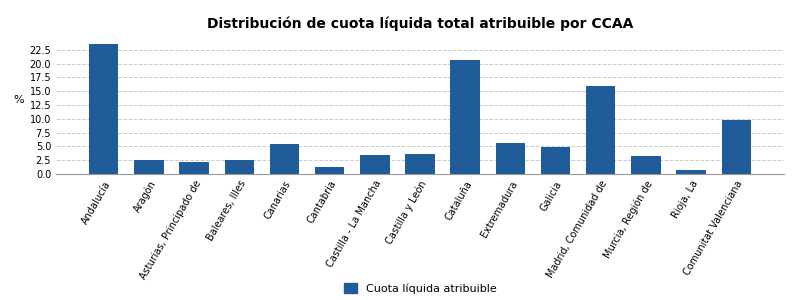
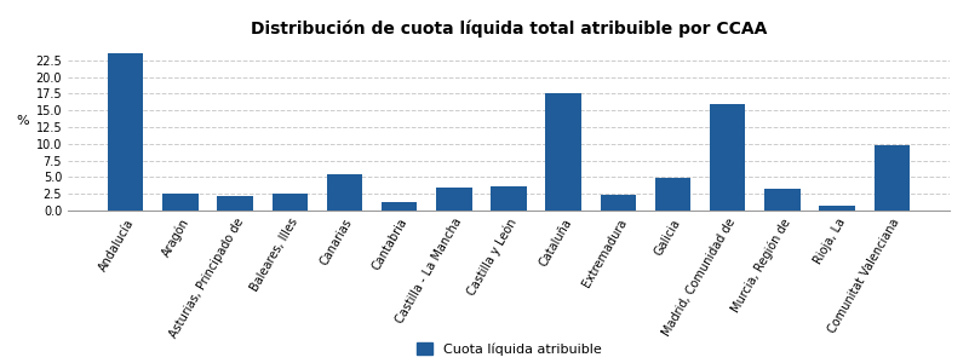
Cataluña: 20.6 -> 17.5
Extremadura: 5.6 -> 2.4
